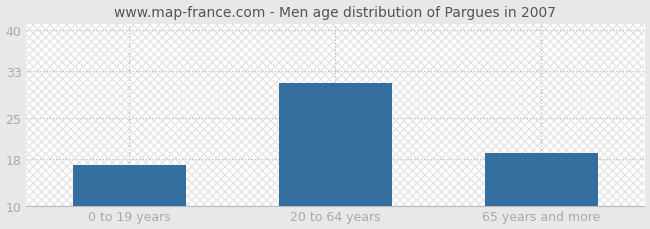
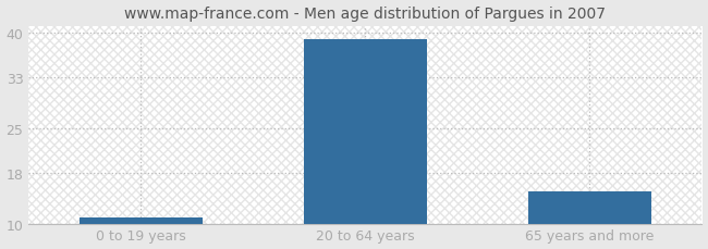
0 to 19 years: 17 -> 11
20 to 64 years: 31 -> 39
65 years and more: 19 -> 15
